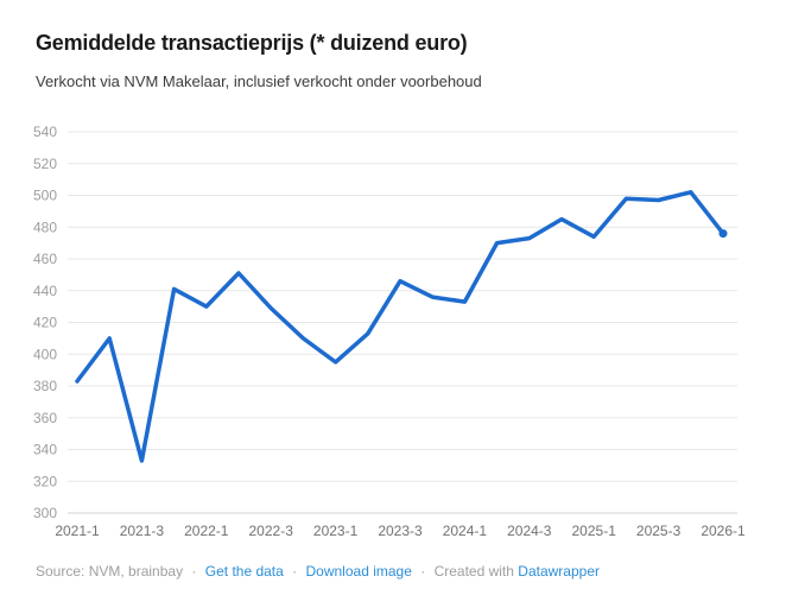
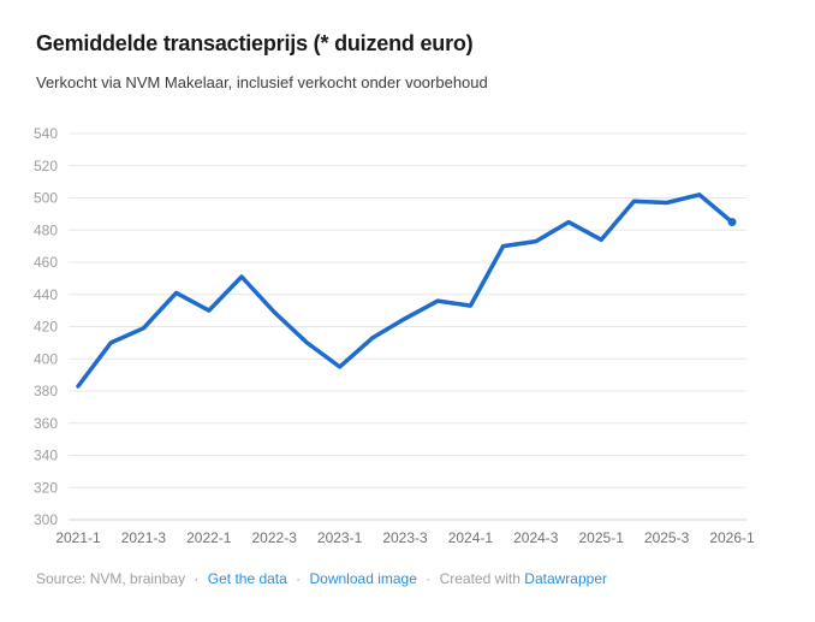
2021-3: 333 -> 419
2023-3: 446 -> 425
2026-1: 476 -> 485
